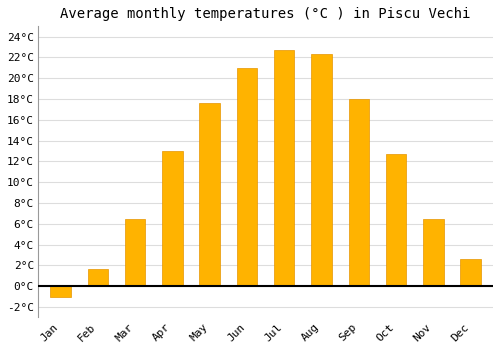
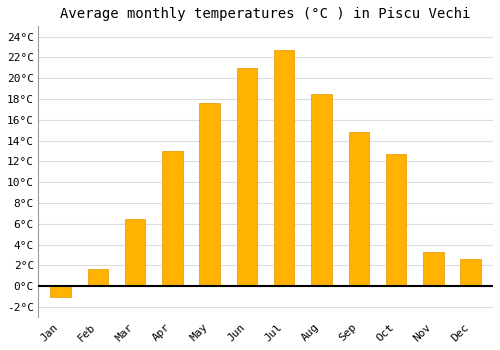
Aug: 22.3°C -> 18.5°C
Sep: 18.0°C -> 14.8°C
Nov: 6.5°C -> 3.3°C
